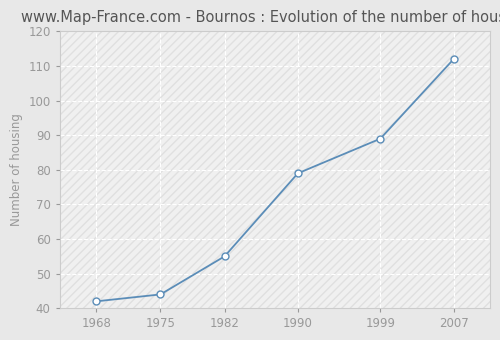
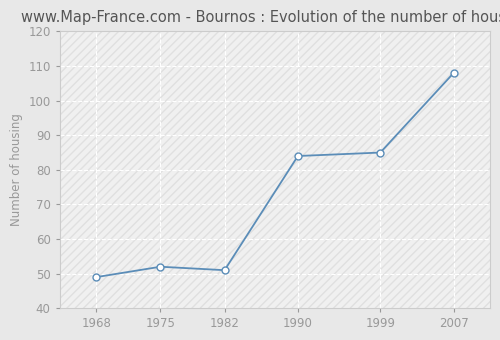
1968: 42 -> 49
1975: 44 -> 52
1982: 55 -> 51
1990: 79 -> 84
1999: 89 -> 85
2007: 112 -> 108
